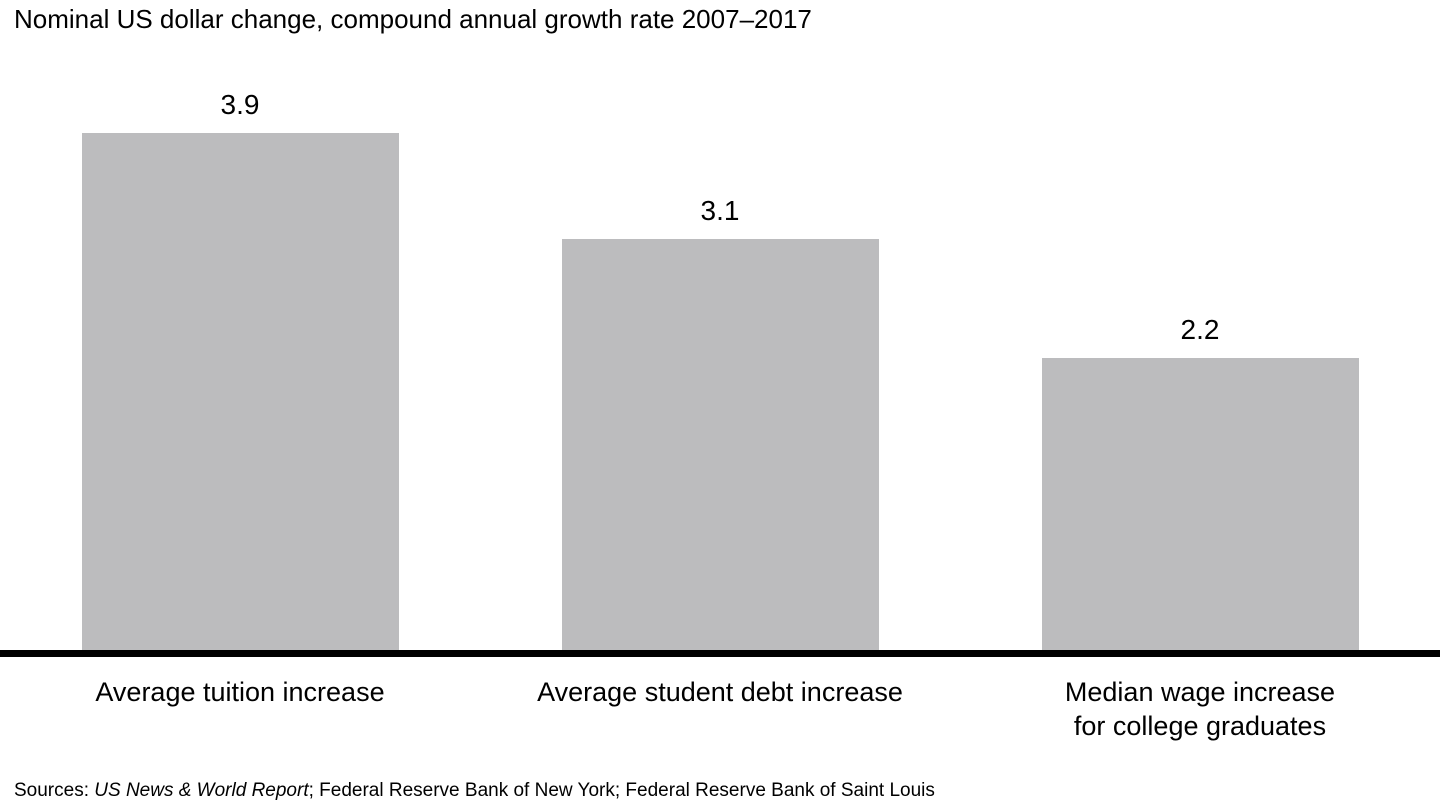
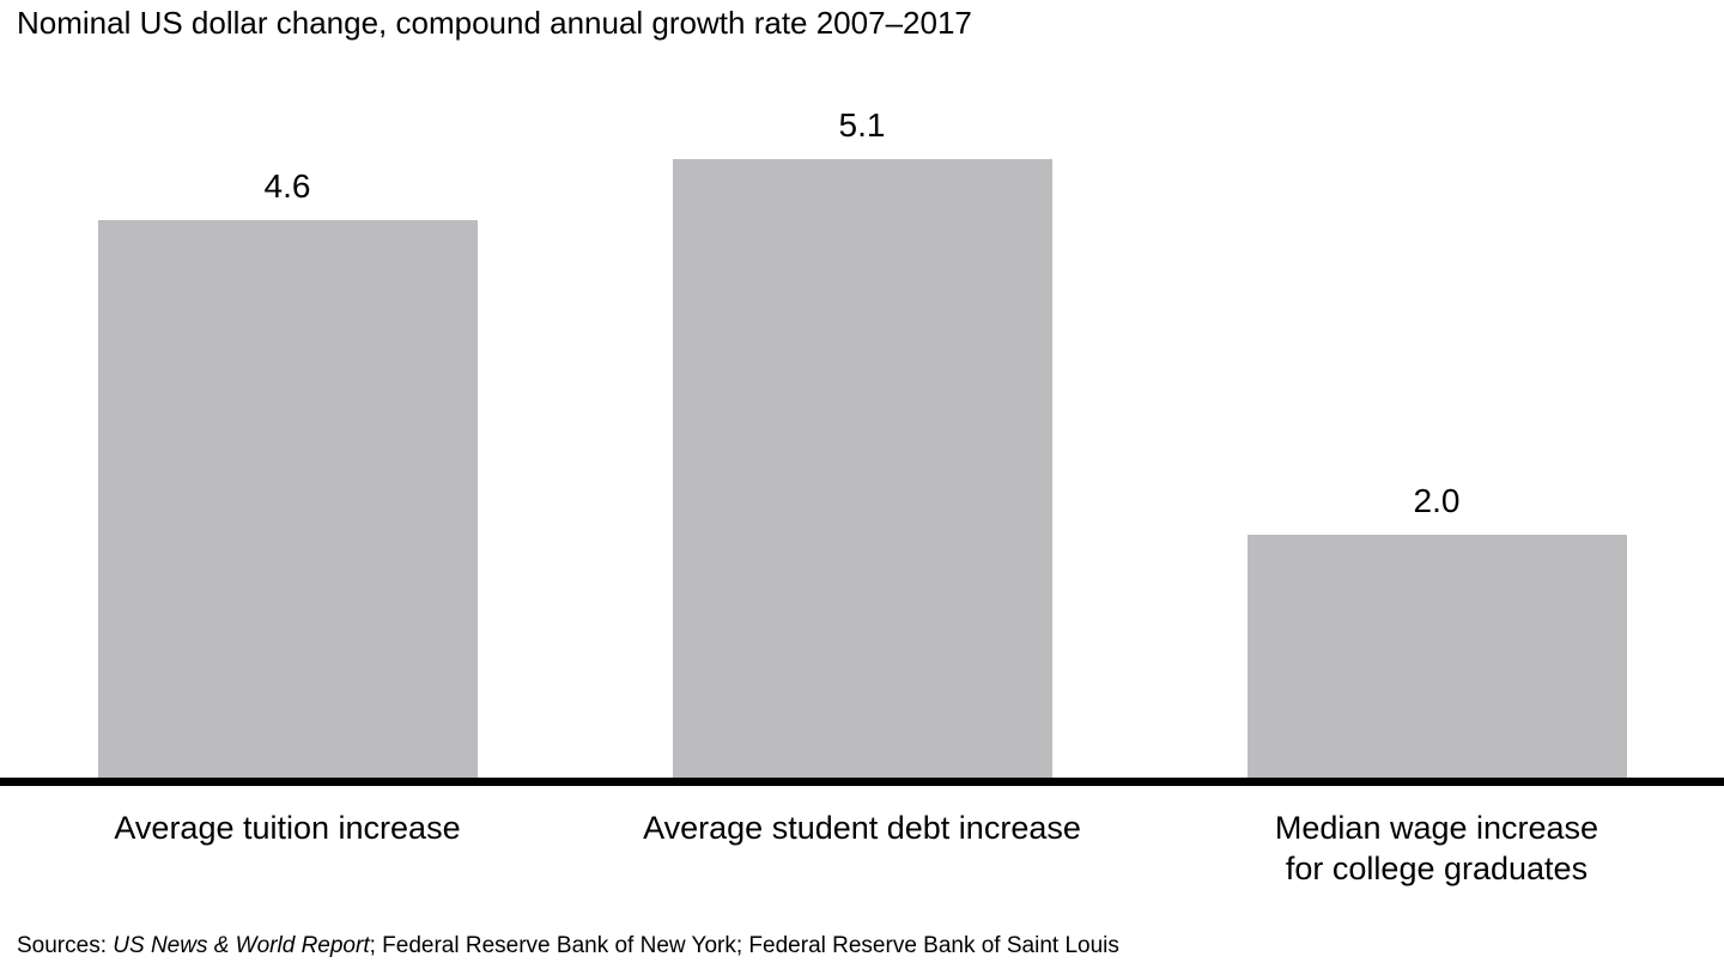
Average tuition increase: 3.9 -> 4.6
Average student debt increase: 3.1 -> 5.1
Median wage increase for college graduates: 2.2 -> 2.0
